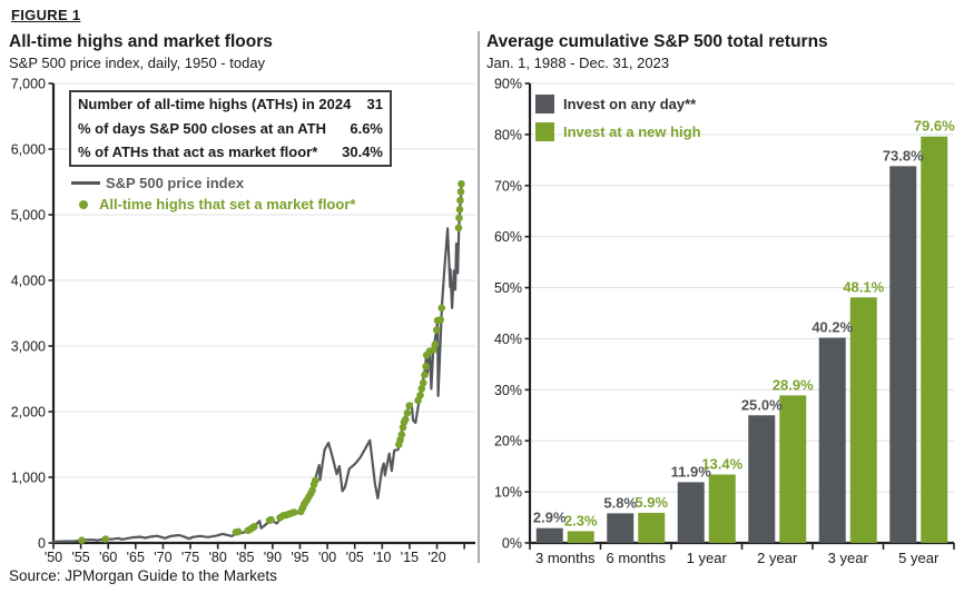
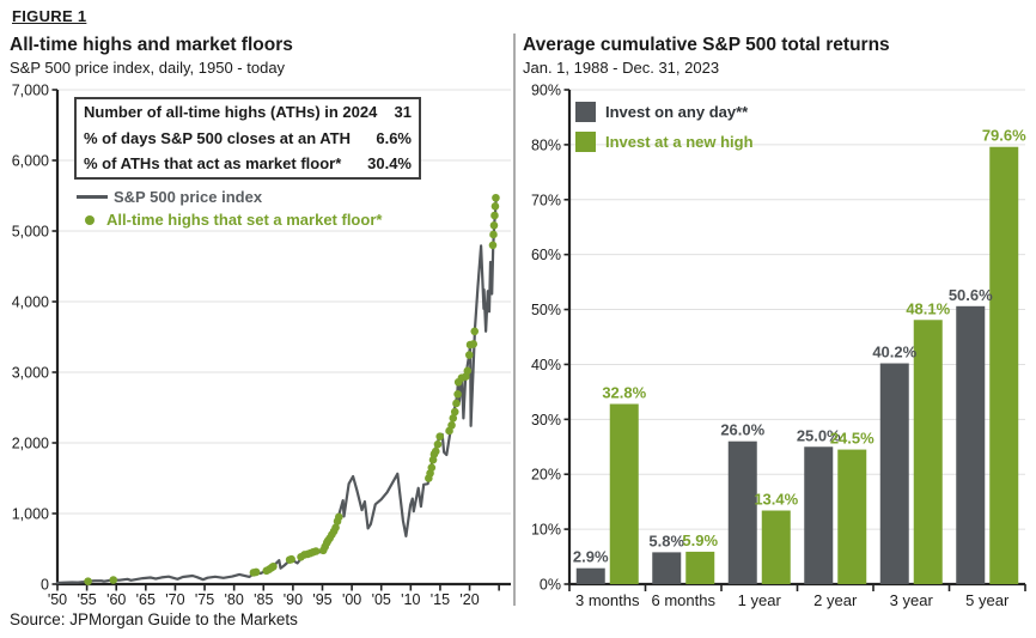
Average cumulative S&P 500 total returns/Invest at a new high/3 months: 2.3% -> 32.8%
Average cumulative S&P 500 total returns/Invest on any day**/1 year: 11.9% -> 26.0%
Average cumulative S&P 500 total returns/Invest at a new high/2 year: 28.9% -> 24.5%
Average cumulative S&P 500 total returns/Invest on any day**/5 year: 73.8% -> 50.6%
